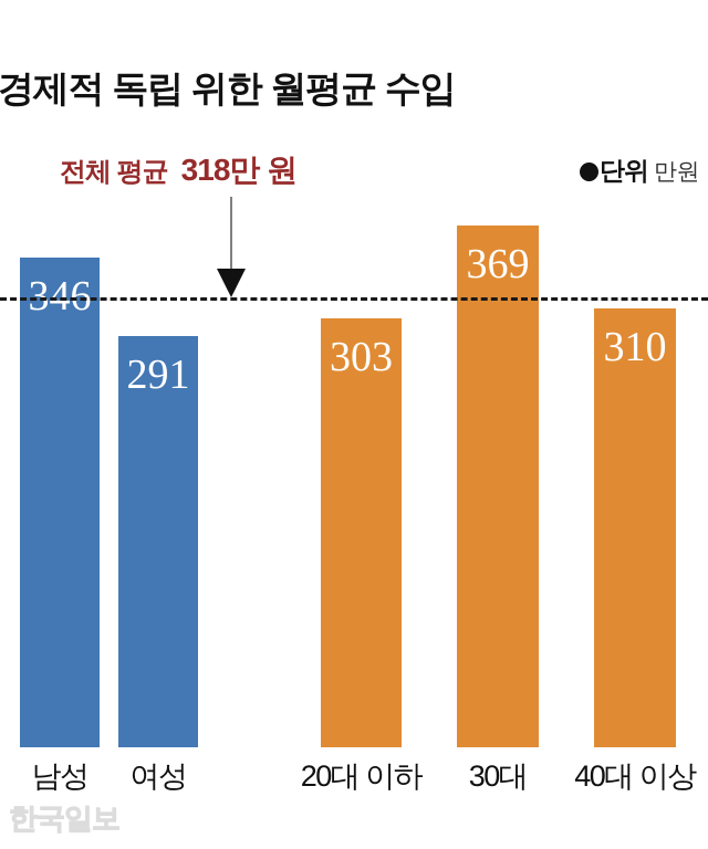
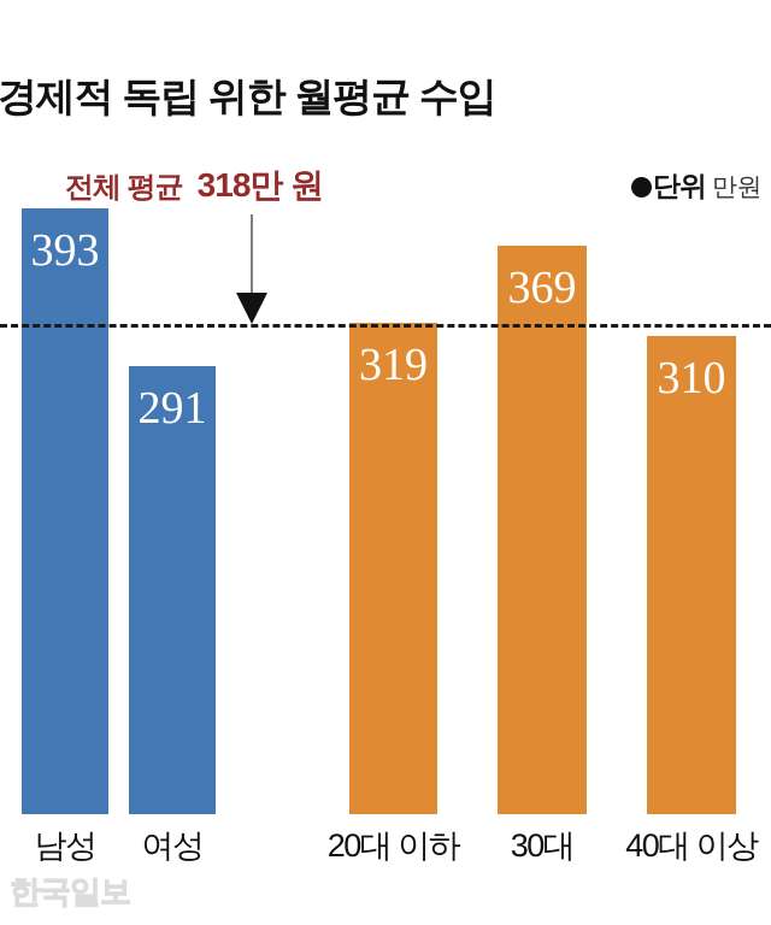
남성: 346 -> 393
20대 이하: 303 -> 319
